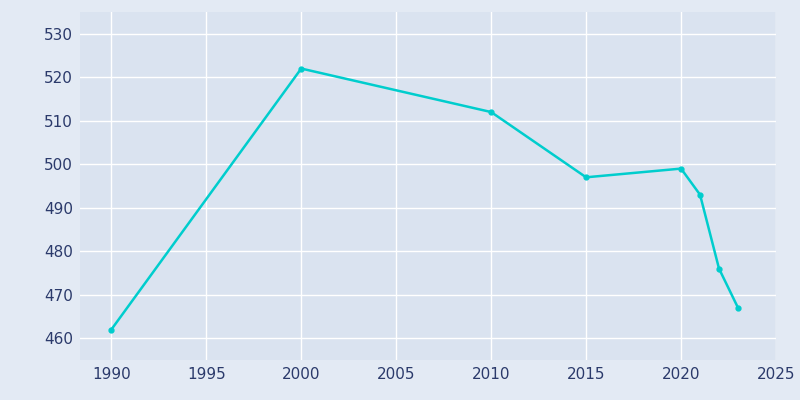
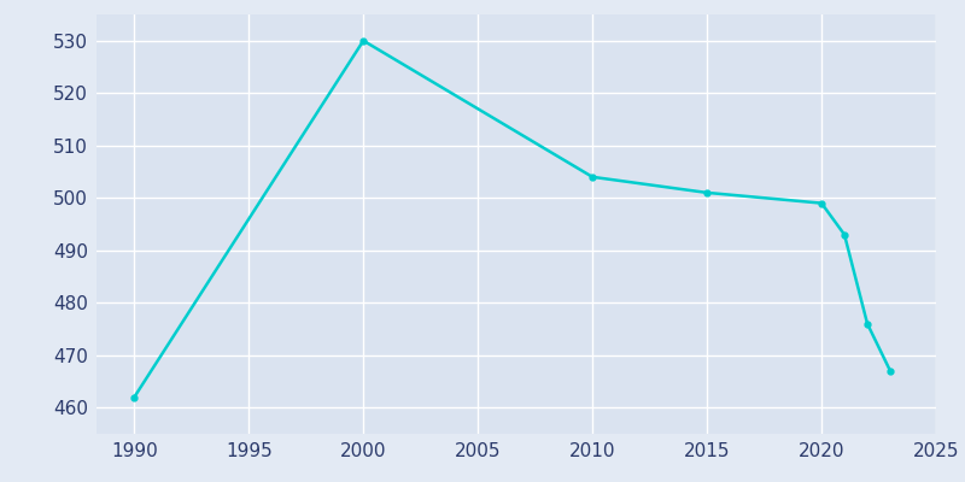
2000: 522 -> 530
2010: 512 -> 504
2015: 497 -> 501
